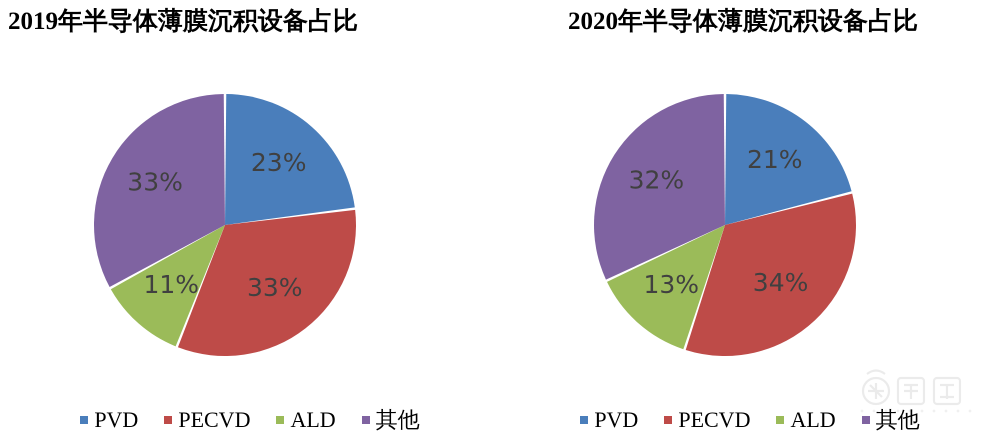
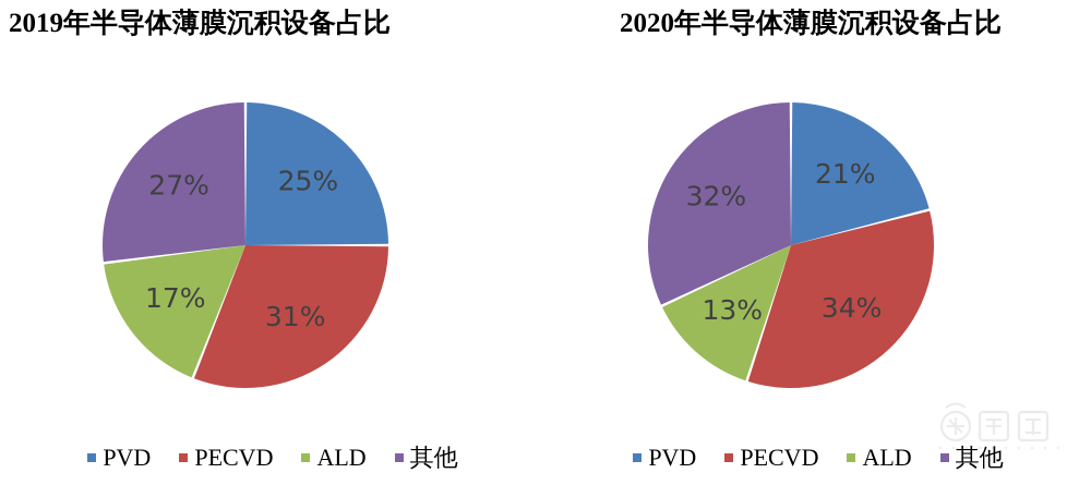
2019年半导体薄膜沉积设备占比/PVD: 23% -> 25%
2019年半导体薄膜沉积设备占比/PECVD: 33% -> 31%
2019年半导体薄膜沉积设备占比/ALD: 11% -> 17%
2019年半导体薄膜沉积设备占比/其他: 33% -> 27%
